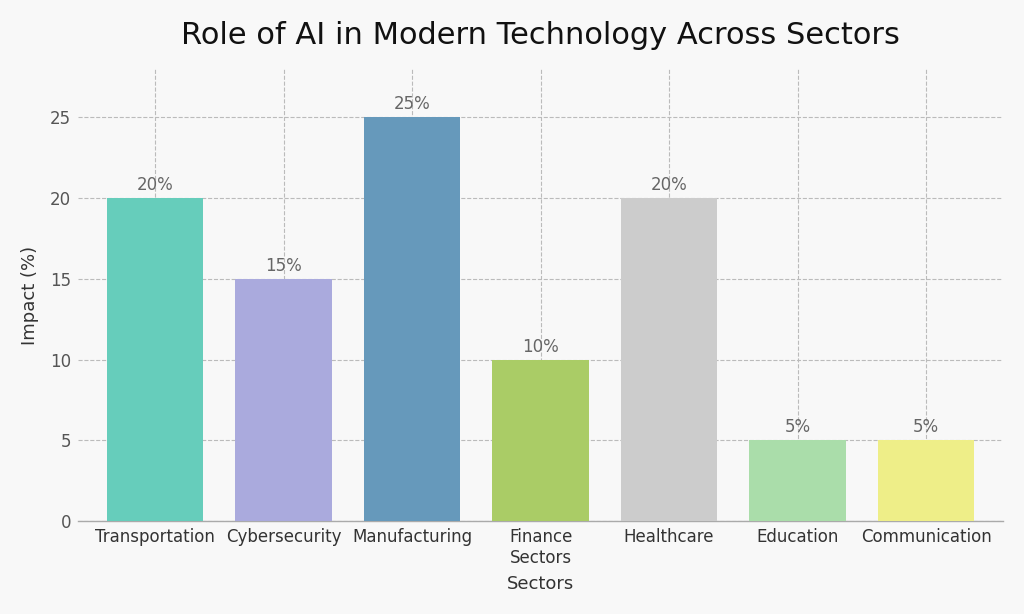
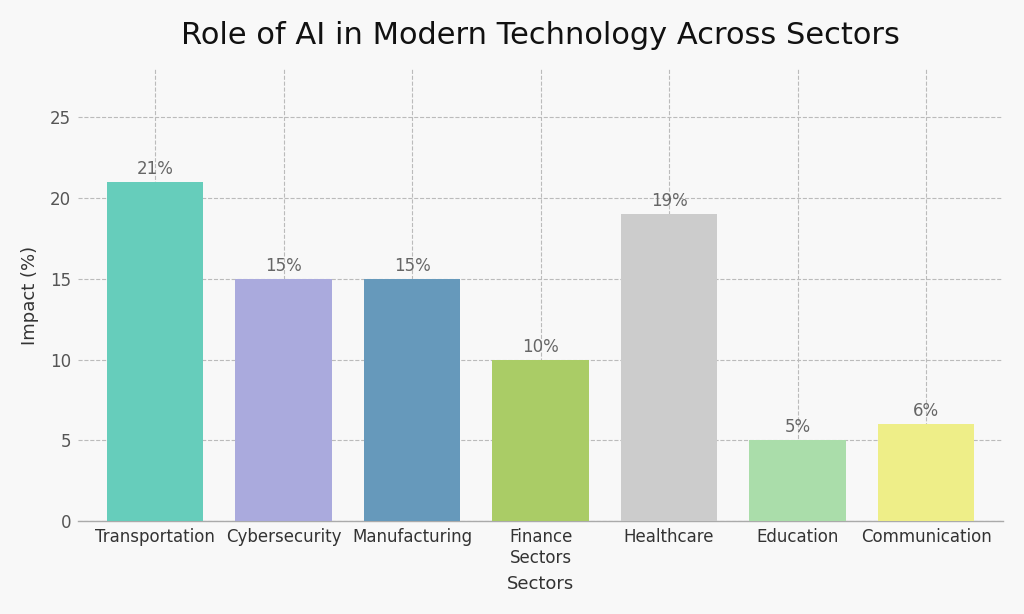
Transportation: 20% -> 21%
Manufacturing: 25% -> 15%
Healthcare: 20% -> 19%
Communication: 5% -> 6%
